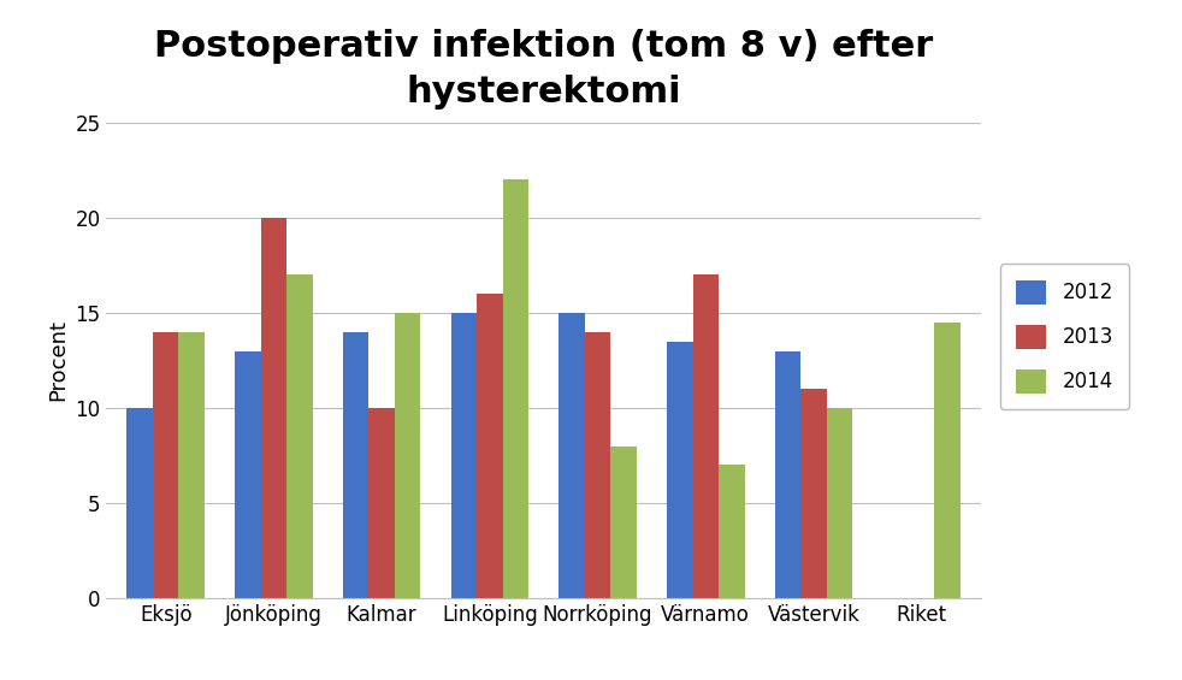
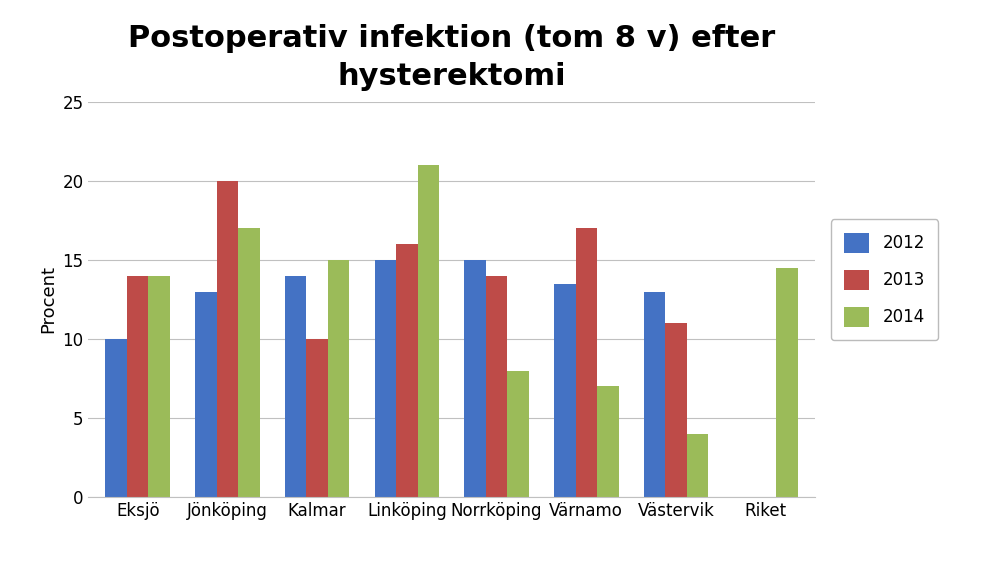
2014/Linköping: 22.0 -> 21.0
2014/Västervik: 10.0 -> 4.0
